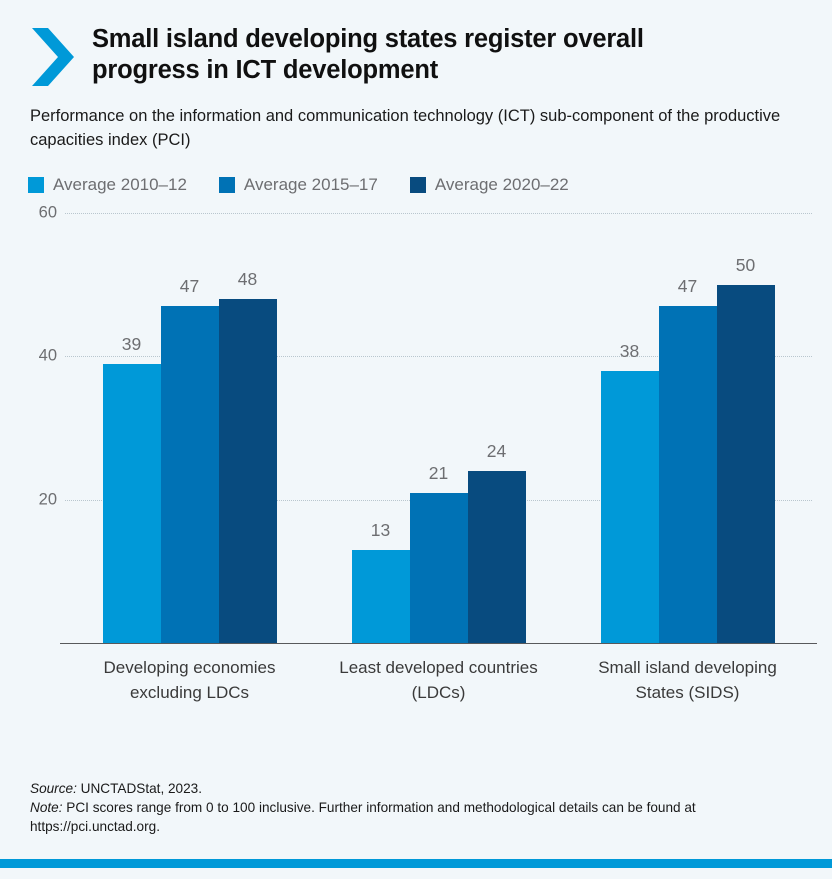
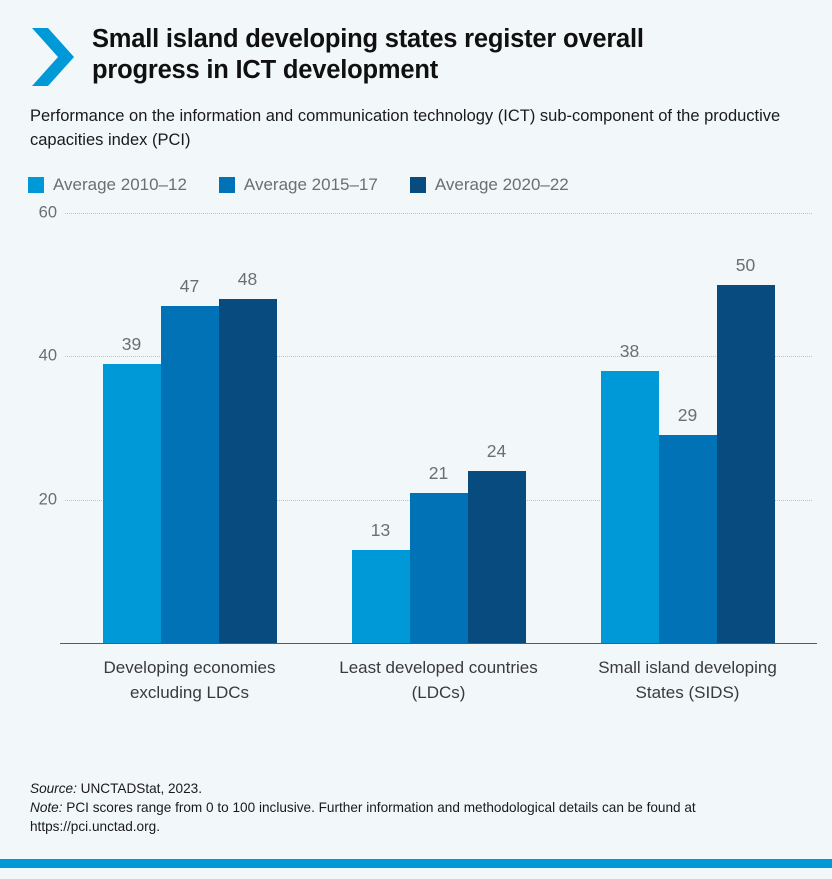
Average 2015–17/Small island developing States (SIDS): 47 -> 29
